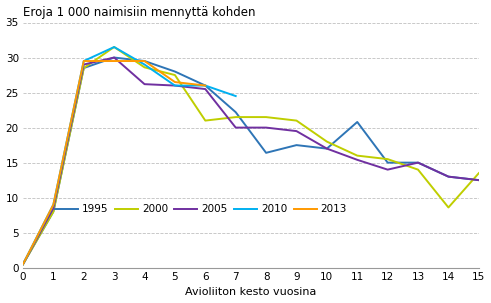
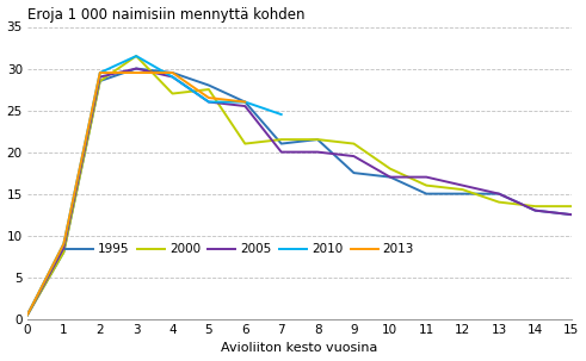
2000/4: 28.6 -> 27.0
2005/4: 26.2 -> 29.0
1995/7: 22.2 -> 21.0
1995/8: 16.4 -> 21.5
1995/11: 20.8 -> 15.0
2005/11: 15.4 -> 17.0
2005/12: 14.0 -> 16.0
2000/14: 8.6 -> 13.5
